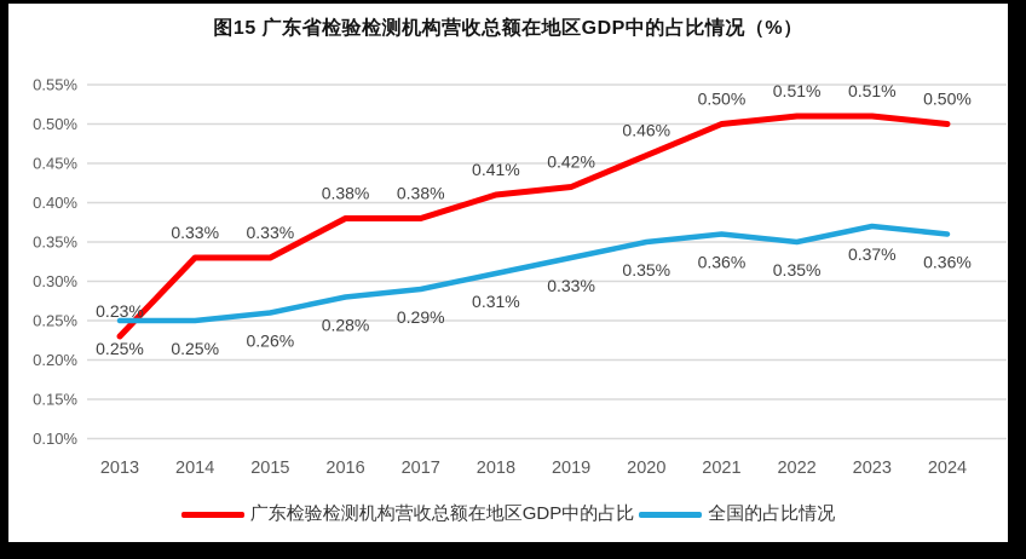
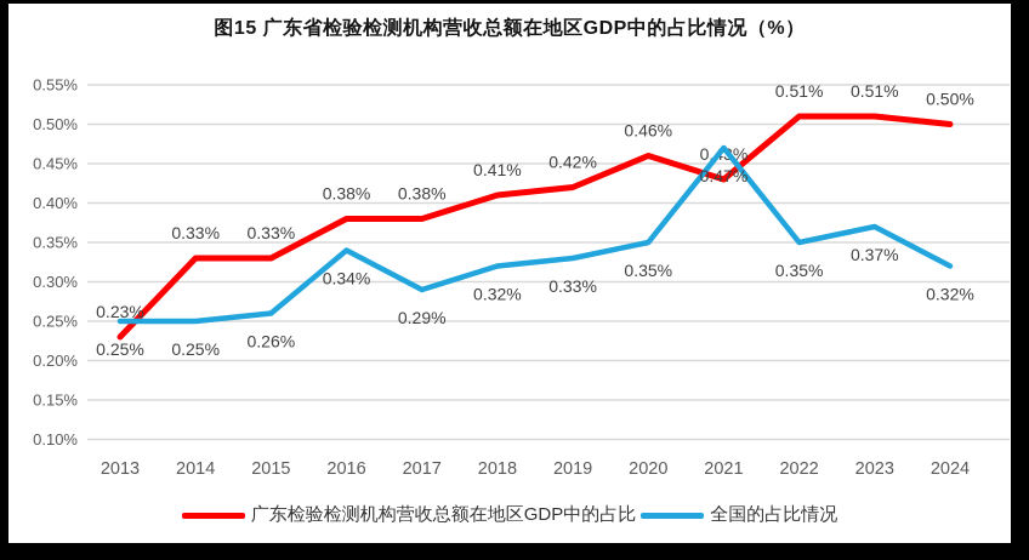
全国的占比情况/2016: 0.28% -> 0.34%
全国的占比情况/2018: 0.31% -> 0.32%
广东检验检测机构营收总额在地区GDP中的占比/2021: 0.50% -> 0.43%
全国的占比情况/2021: 0.36% -> 0.47%
全国的占比情况/2024: 0.36% -> 0.32%
